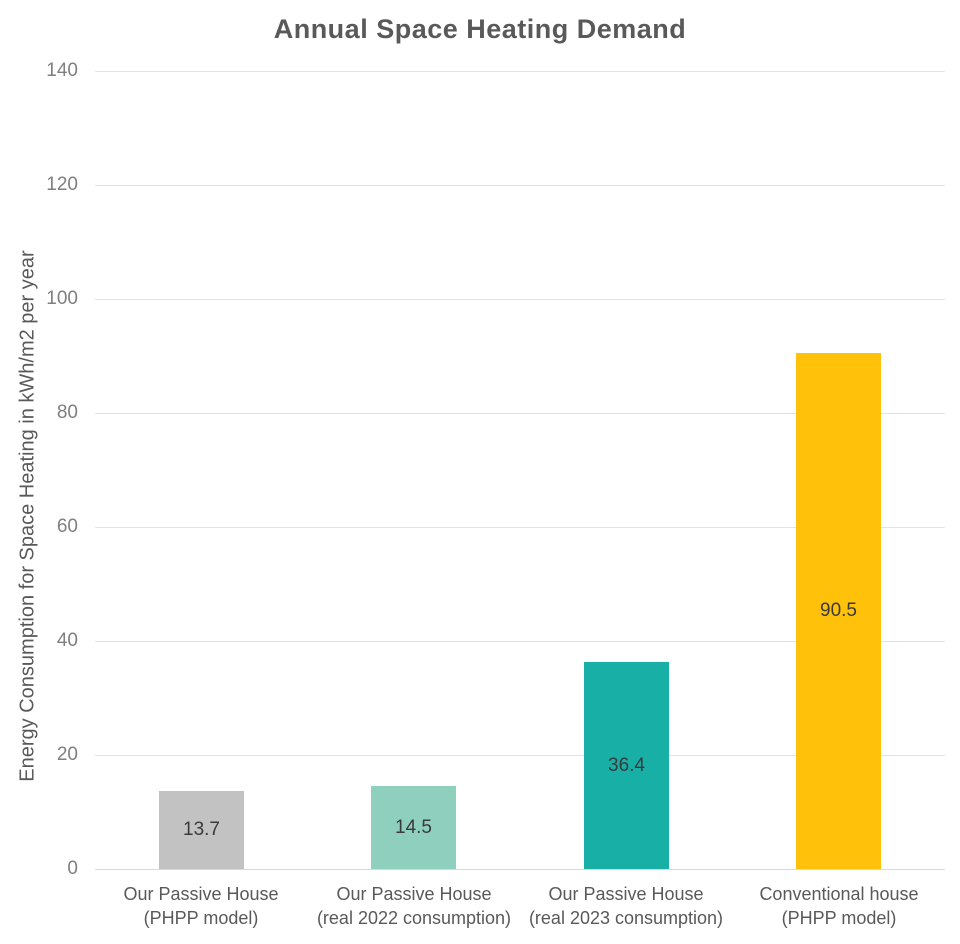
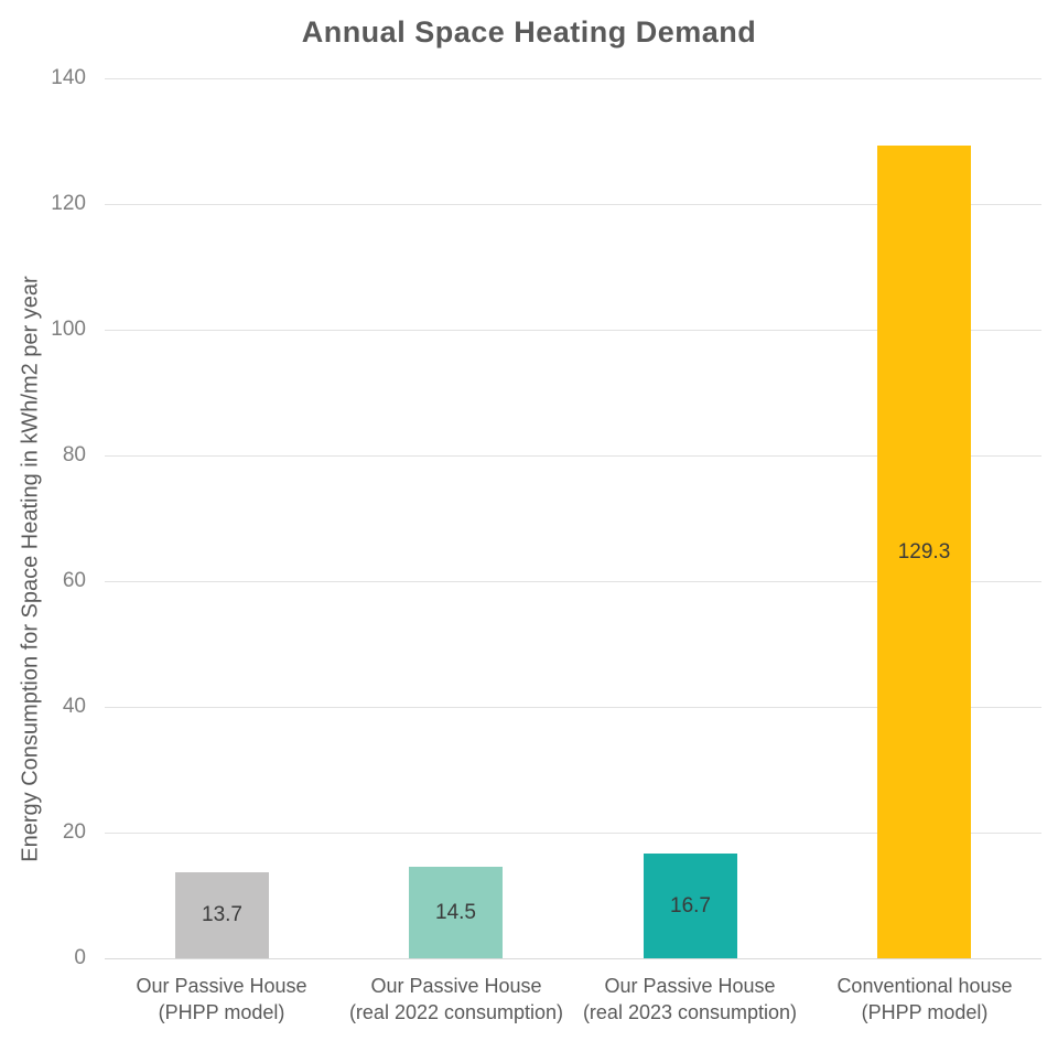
Our Passive House (real 2023 consumption): 36.4 -> 16.7
Conventional house (PHPP model): 90.5 -> 129.3
